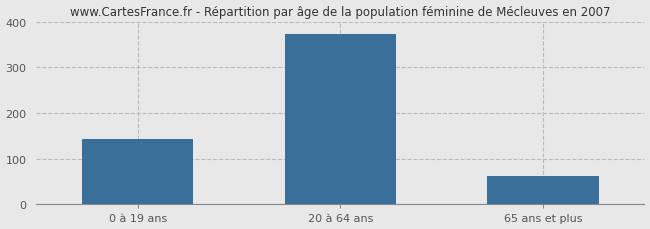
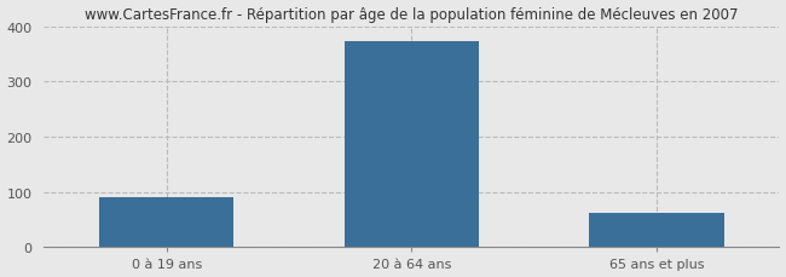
0 à 19 ans: 143 -> 90
